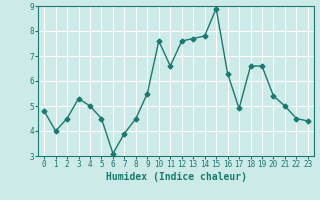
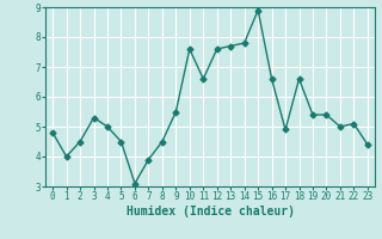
16: 6.3 -> 6.6
19: 6.6 -> 5.4
22: 4.5 -> 5.1
